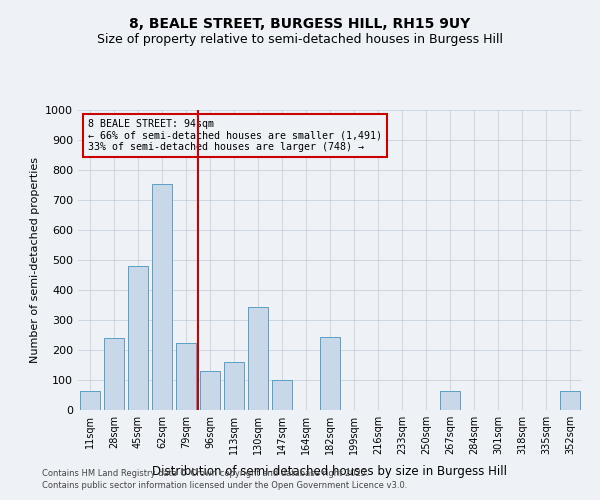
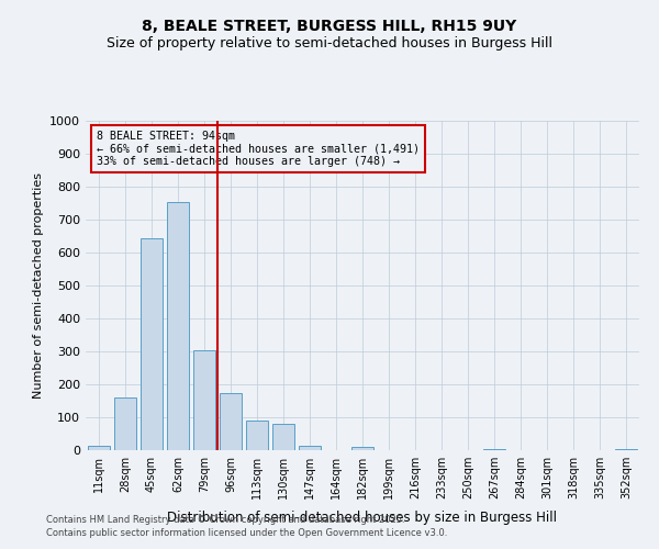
11sqm: 65 -> 15
28sqm: 240 -> 160
45sqm: 480 -> 645
79sqm: 225 -> 305
96sqm: 130 -> 175
113sqm: 160 -> 90
130sqm: 345 -> 80
147sqm: 100 -> 15
182sqm: 245 -> 10
267sqm: 65 -> 5
352sqm: 65 -> 5
